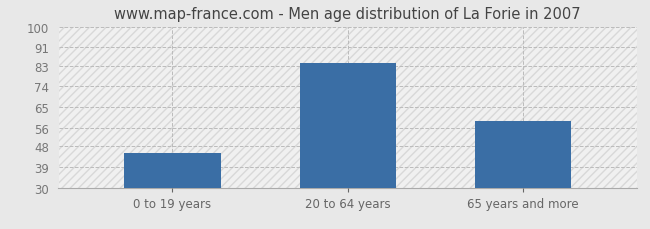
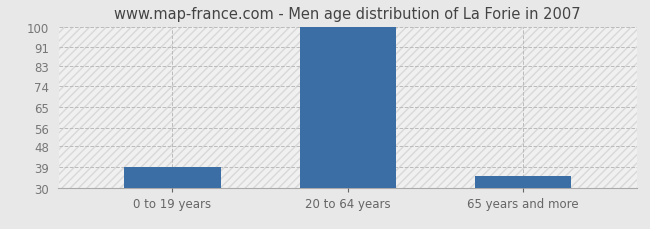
0 to 19 years: 45 -> 39
20 to 64 years: 84 -> 100
65 years and more: 59 -> 35
